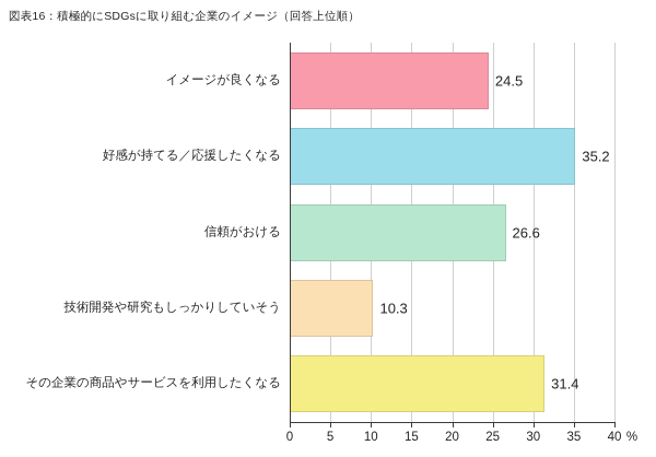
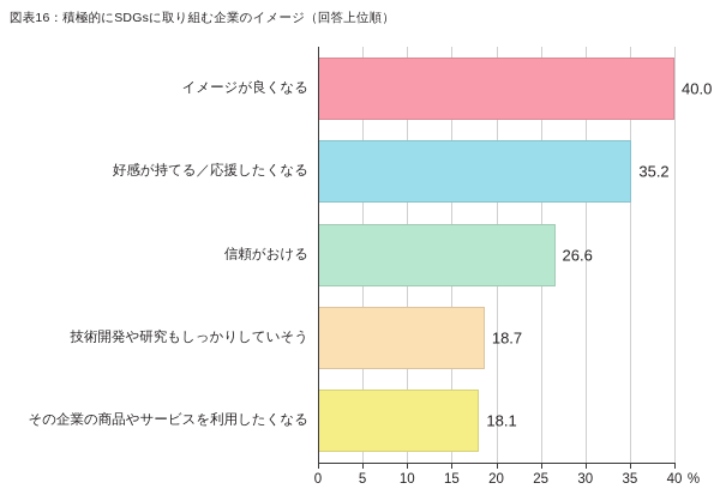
イメージが良くなる: 24.5 -> 40.0
技術開発や研究もしっかりしていそう: 10.3 -> 18.7
その企業の商品やサービスを利用したくなる: 31.4 -> 18.1
